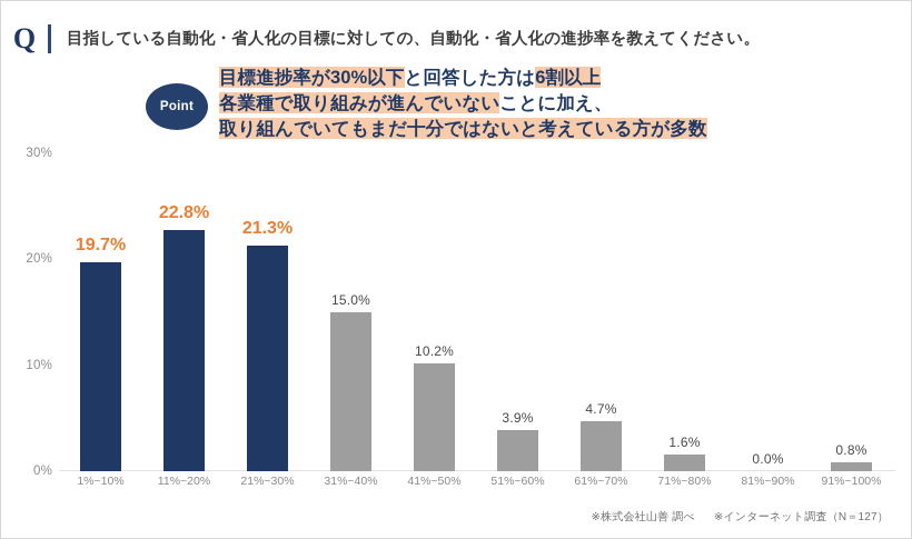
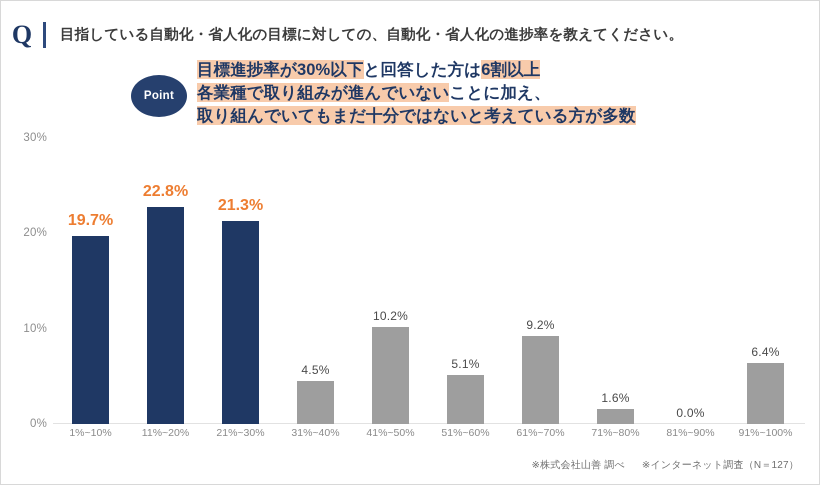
31%~40%: 15.0% -> 4.5%
51%~60%: 3.9% -> 5.1%
61%~70%: 4.7% -> 9.2%
91%~100%: 0.8% -> 6.4%
